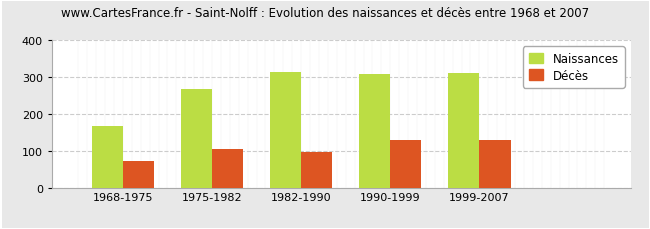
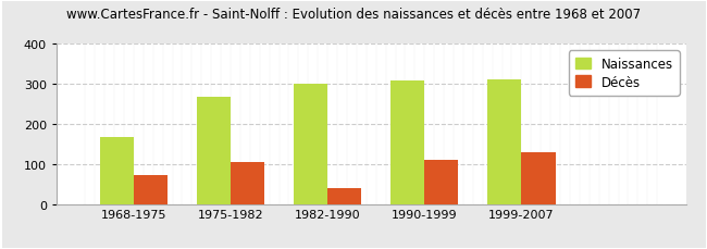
Naissances/1982-1990: 315 -> 300
Décès/1982-1990: 98 -> 40
Décès/1990-1999: 130 -> 110
